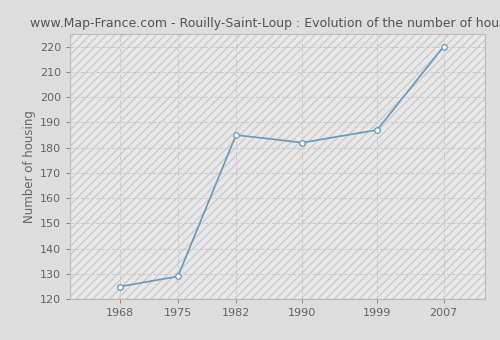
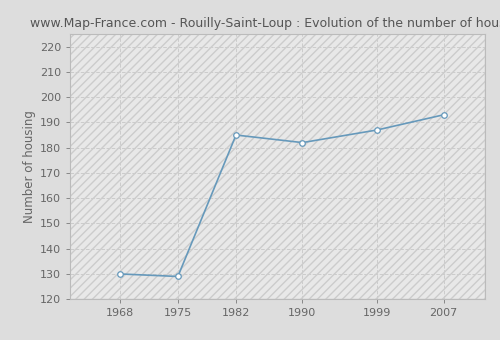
1968: 125 -> 130
2007: 220 -> 193
